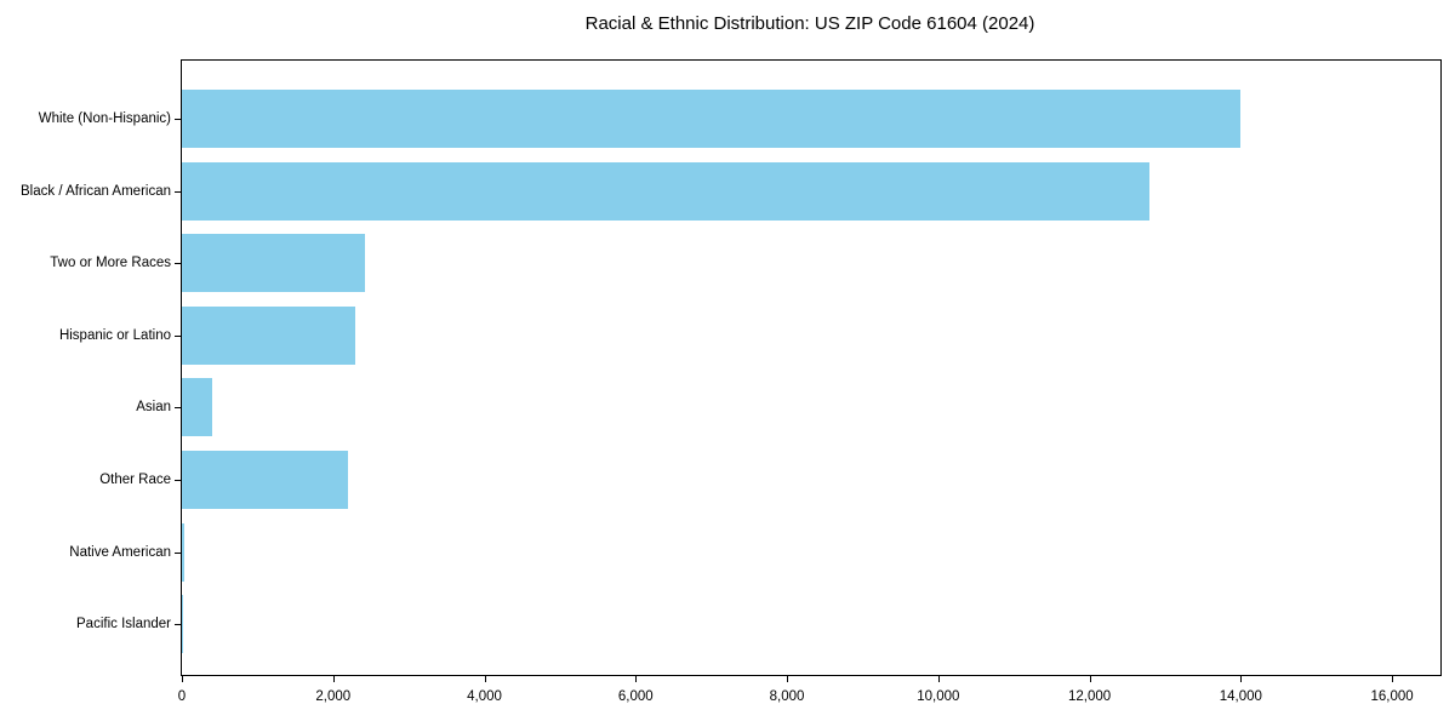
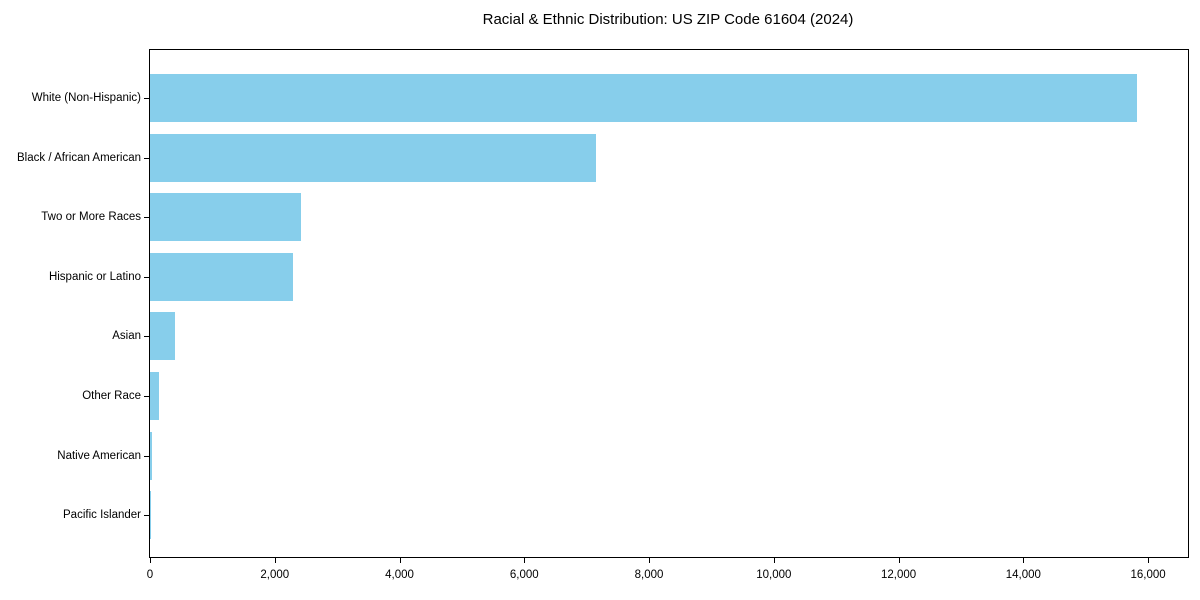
White (Non-Hispanic): 14000 -> 15800
Black / African American: 12800 -> 7200
Other Race: 2200 -> 200
